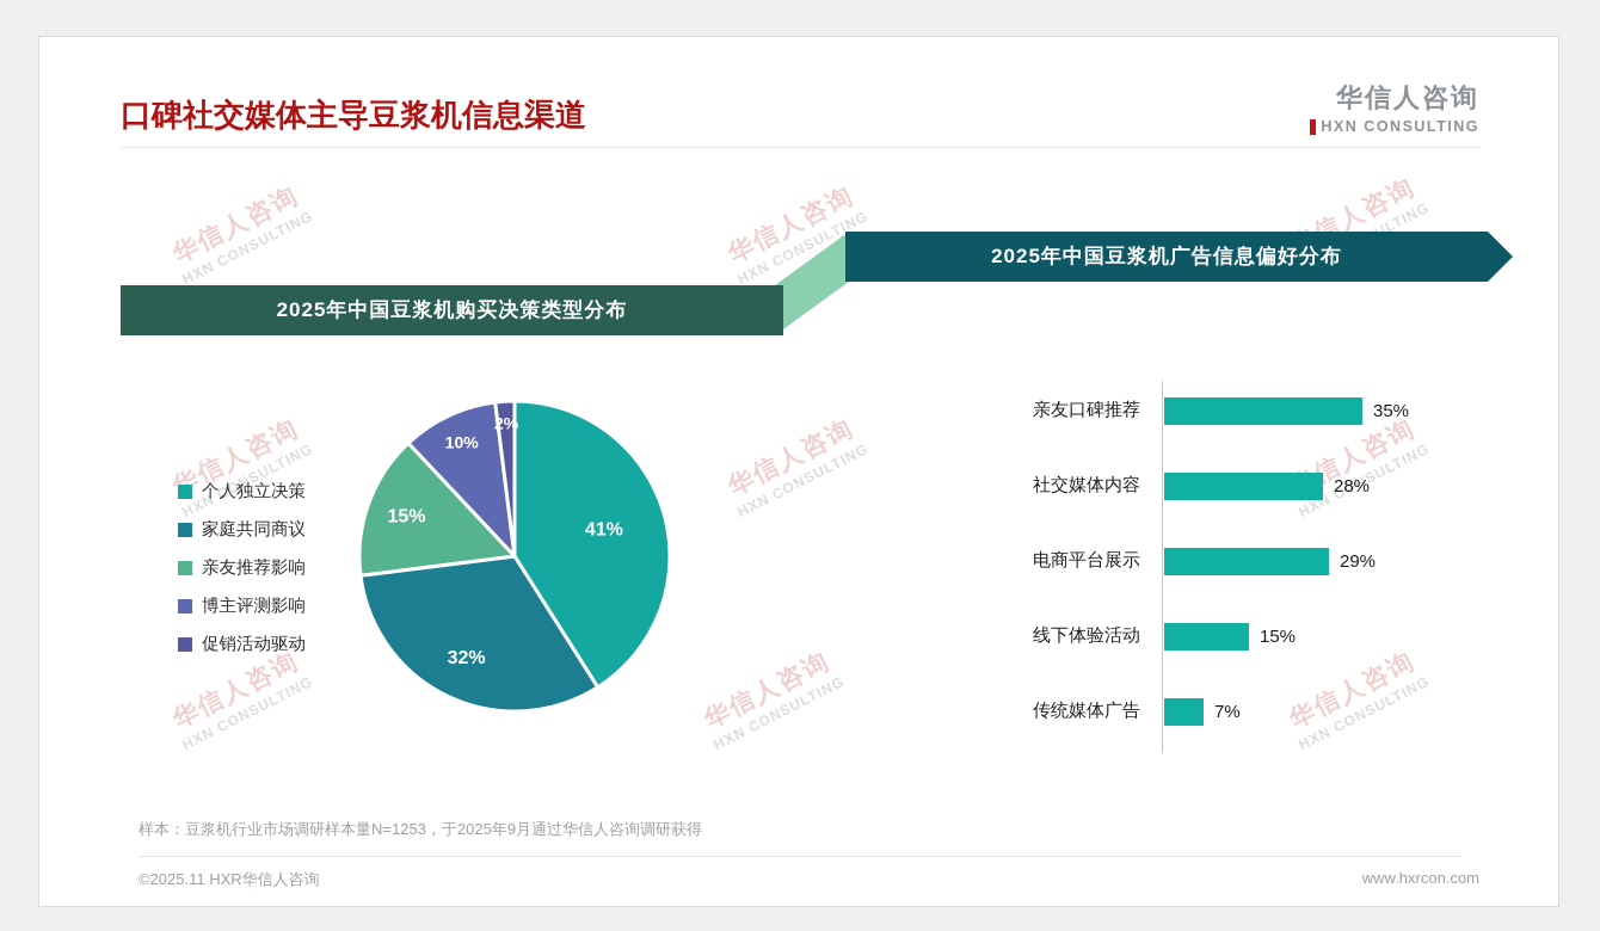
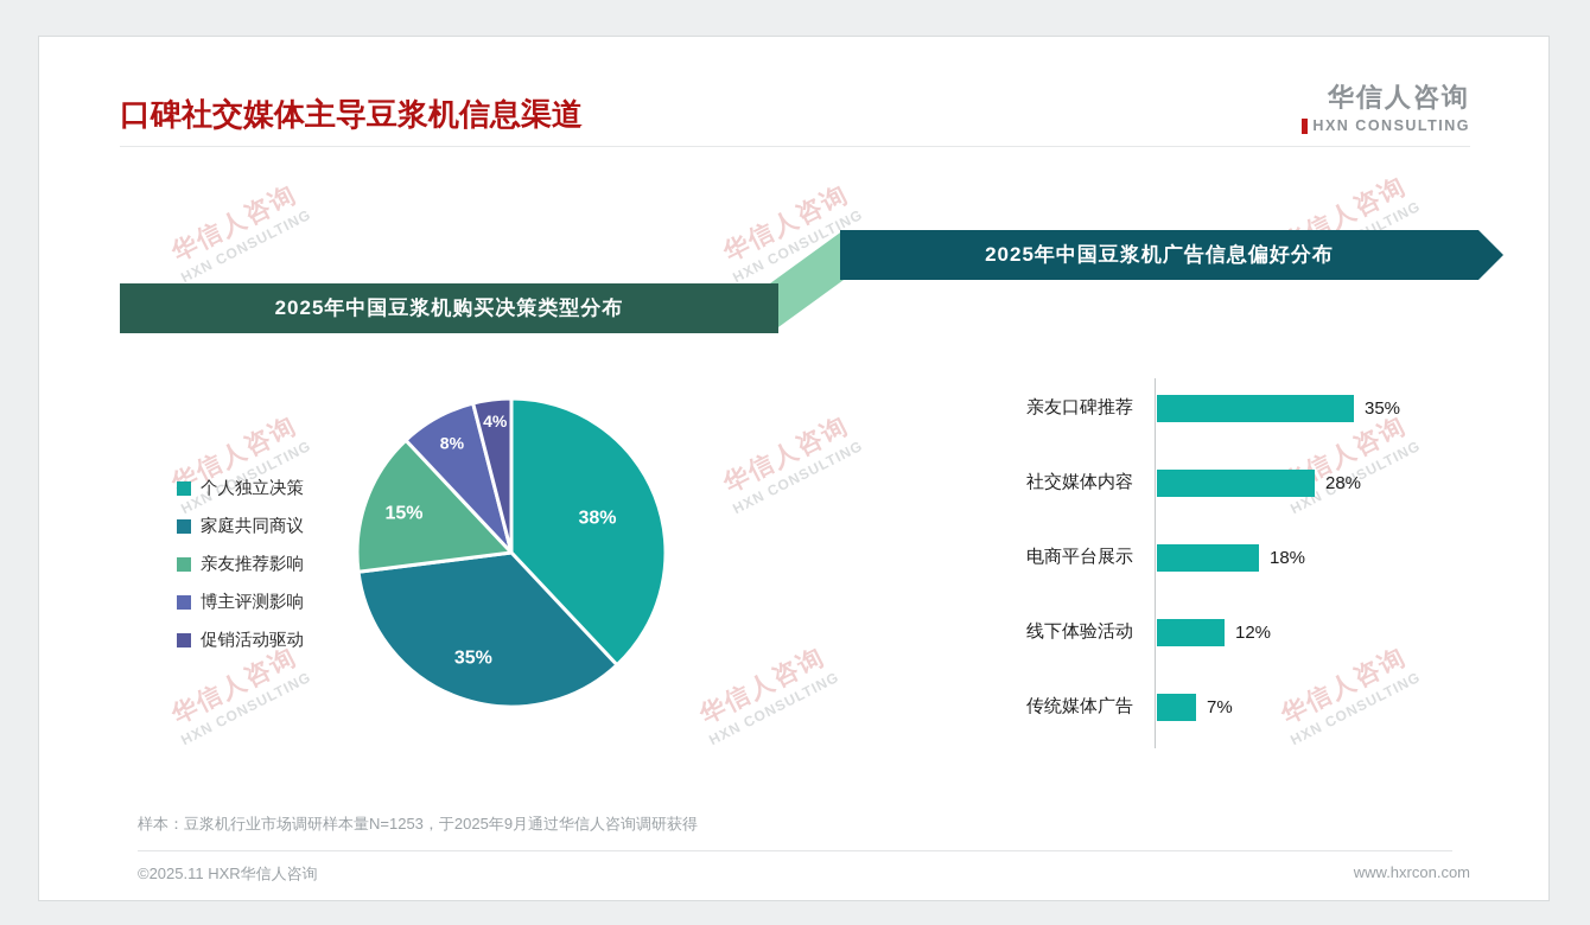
2025年中国豆浆机购买决策类型分布/个人独立决策: 41% -> 38%
2025年中国豆浆机购买决策类型分布/家庭共同商议: 32% -> 35%
2025年中国豆浆机购买决策类型分布/博主评测影响: 10% -> 8%
2025年中国豆浆机购买决策类型分布/促销活动驱动: 2% -> 4%
2025年中国豆浆机广告信息偏好分布/电商平台展示: 29% -> 18%
2025年中国豆浆机广告信息偏好分布/线下体验活动: 15% -> 12%
